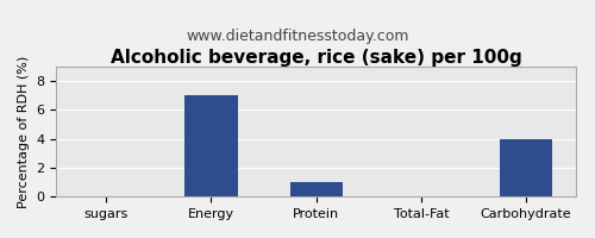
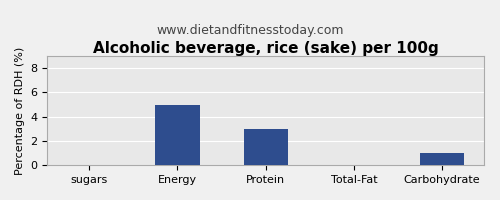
Energy: 7 -> 5
Protein: 1 -> 3
Carbohydrate: 4 -> 1
